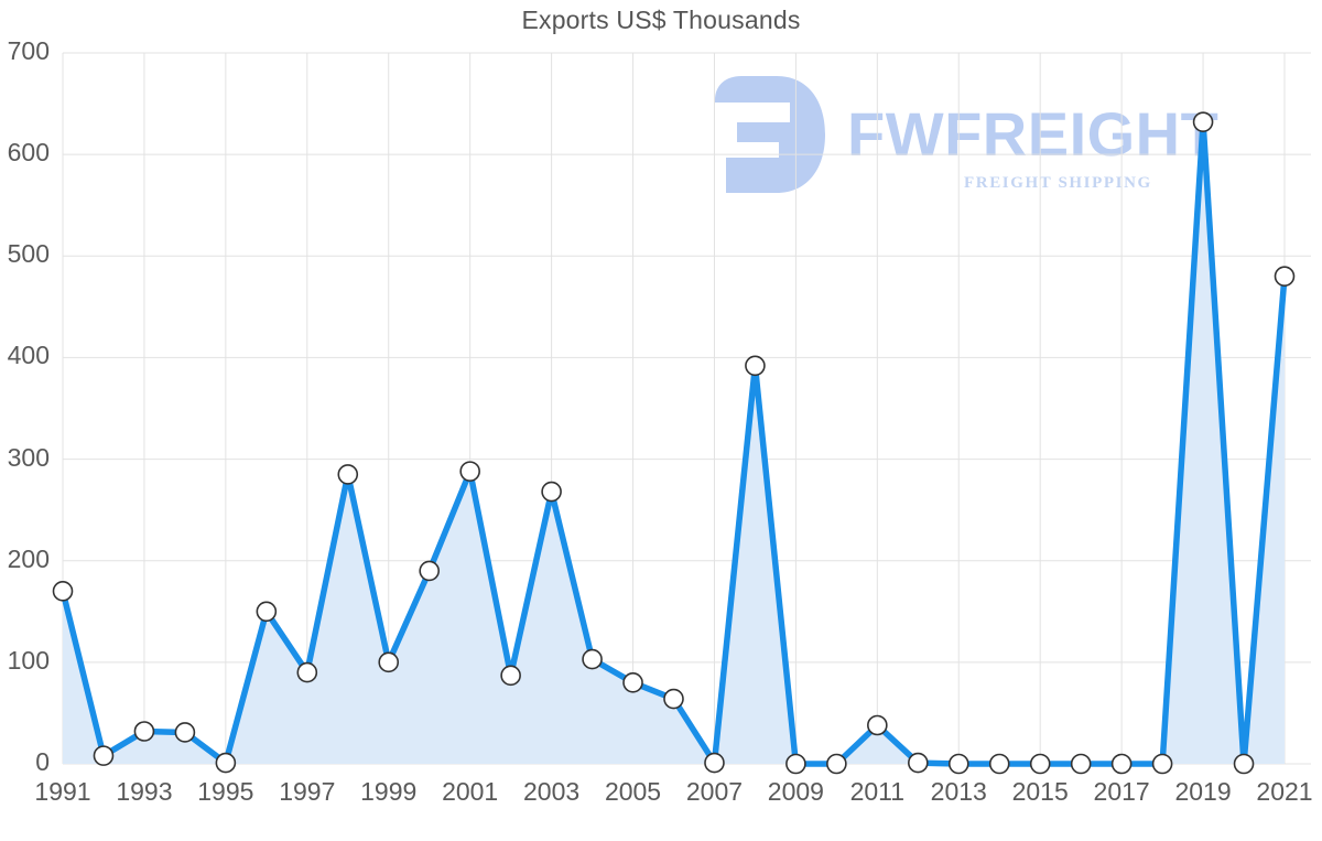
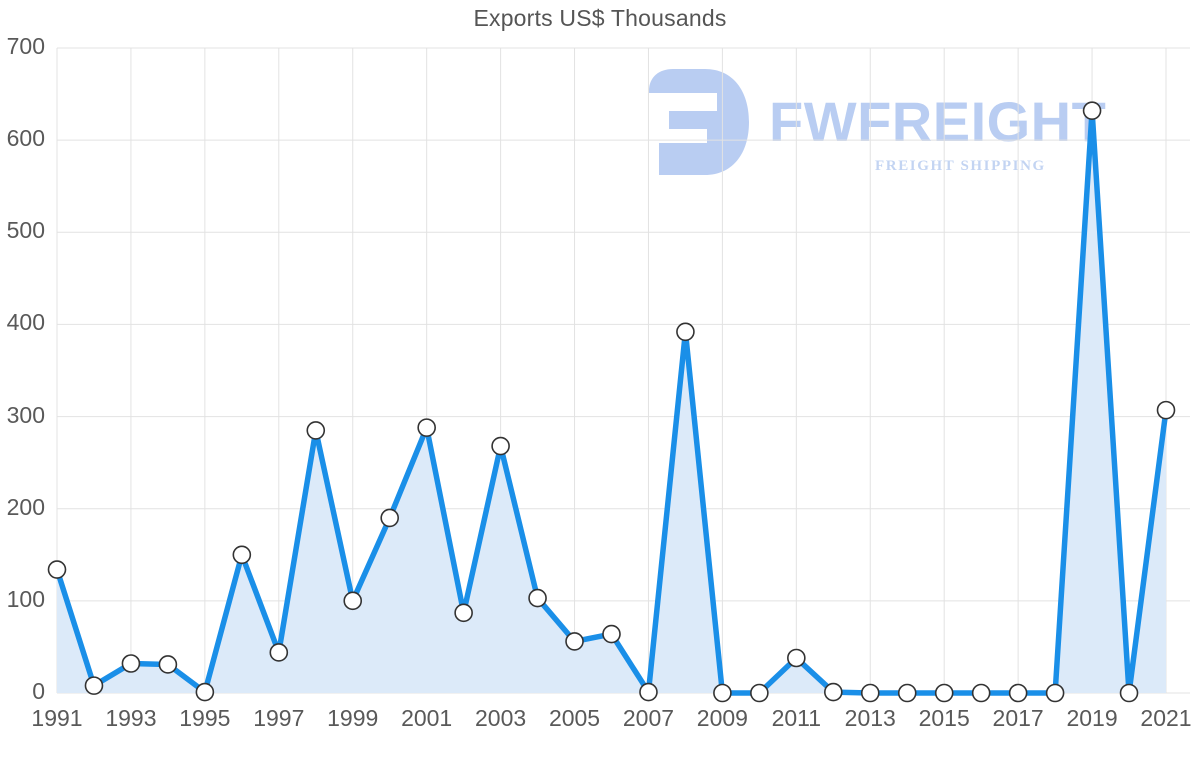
1991: 170 -> 130
1997: 90 -> 40
2005: 80 -> 60
2021: 480 -> 310
